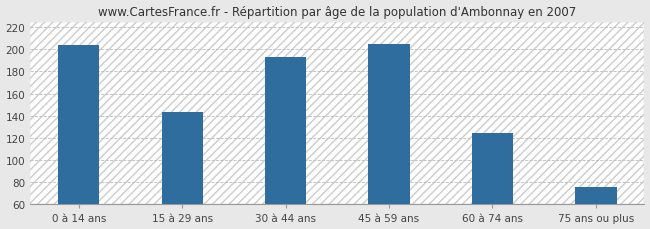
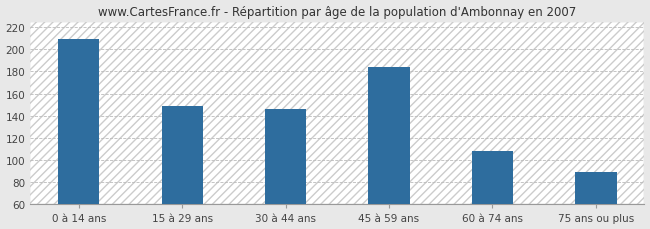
0 à 14 ans: 204 -> 209
15 à 29 ans: 143 -> 149
30 à 44 ans: 193 -> 146
45 à 59 ans: 205 -> 184
60 à 74 ans: 124 -> 108
75 ans ou plus: 76 -> 89
